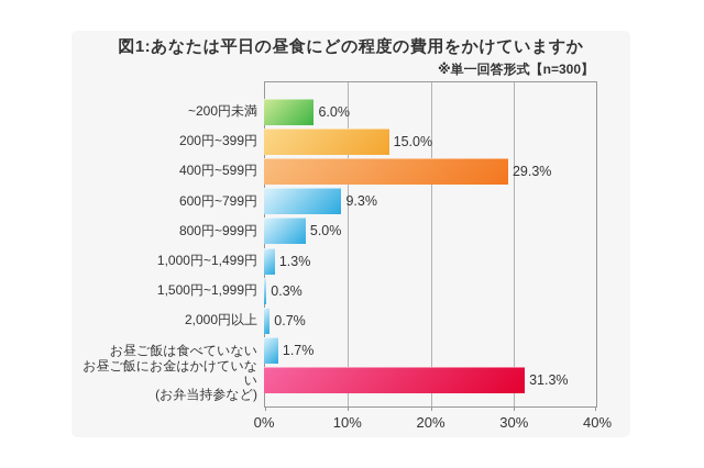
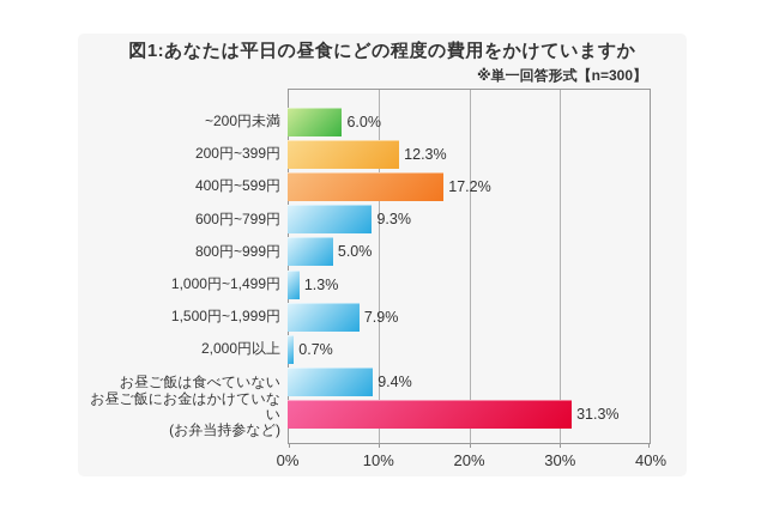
200円~399円: 15.0% -> 12.3%
400円~599円: 29.3% -> 17.2%
1,500円~1,999円: 0.3% -> 7.9%
お昼ご飯は食べていない: 1.7% -> 9.4%
